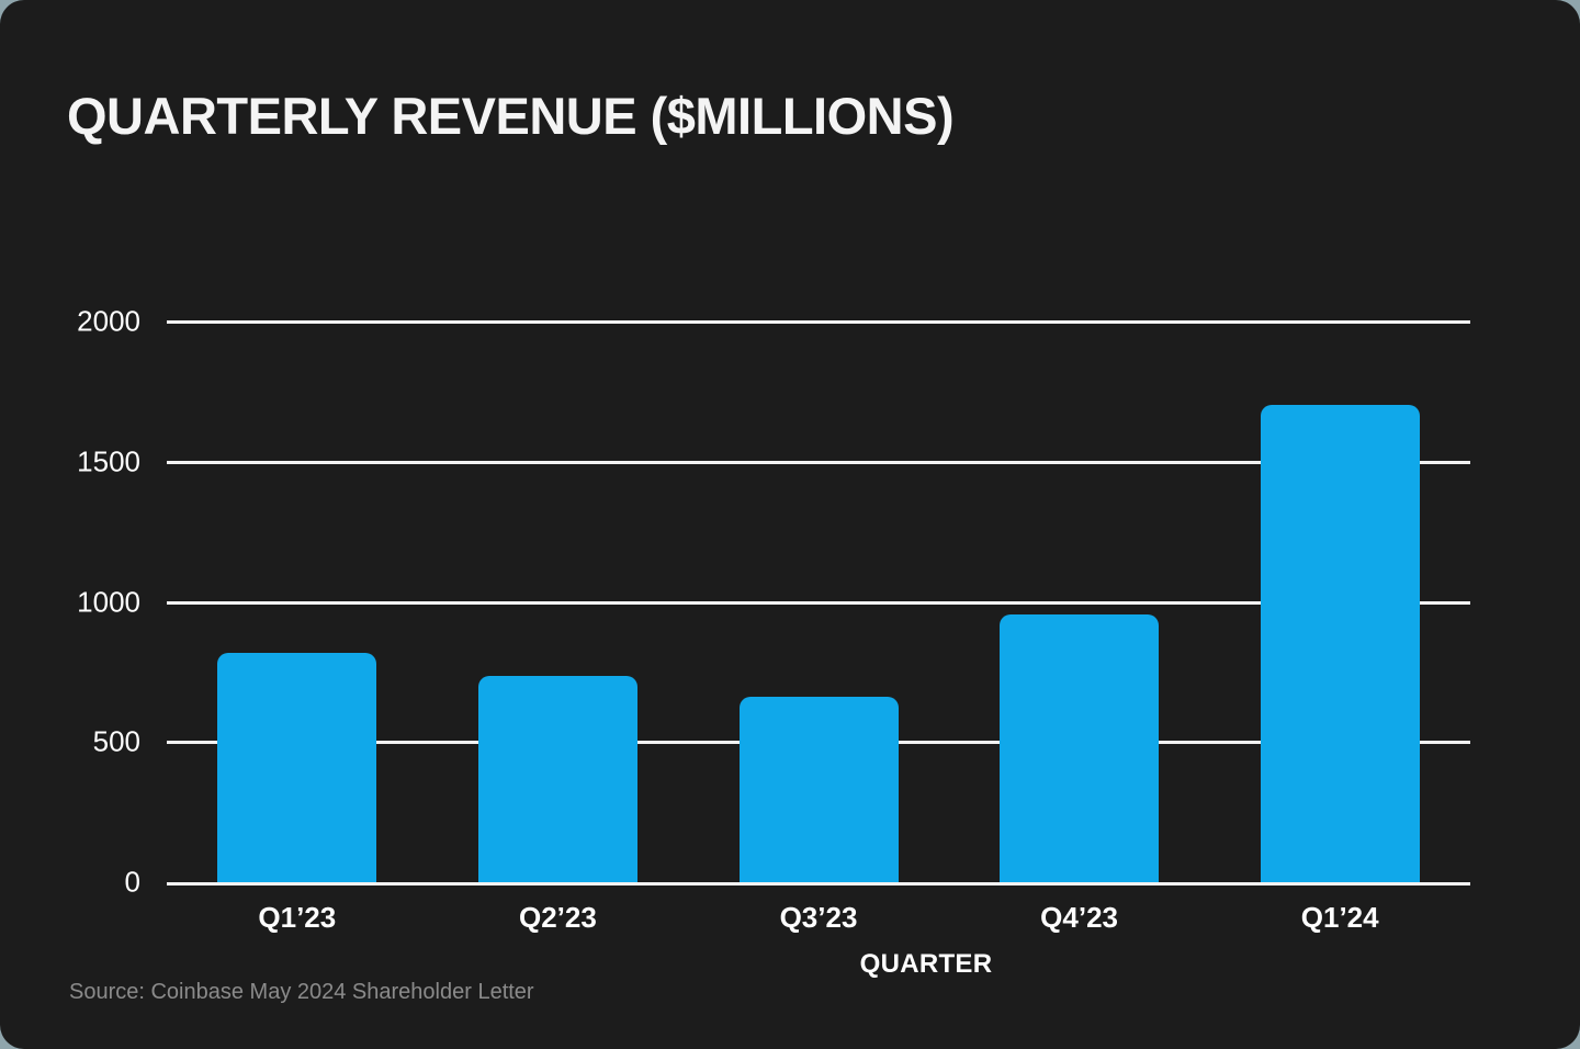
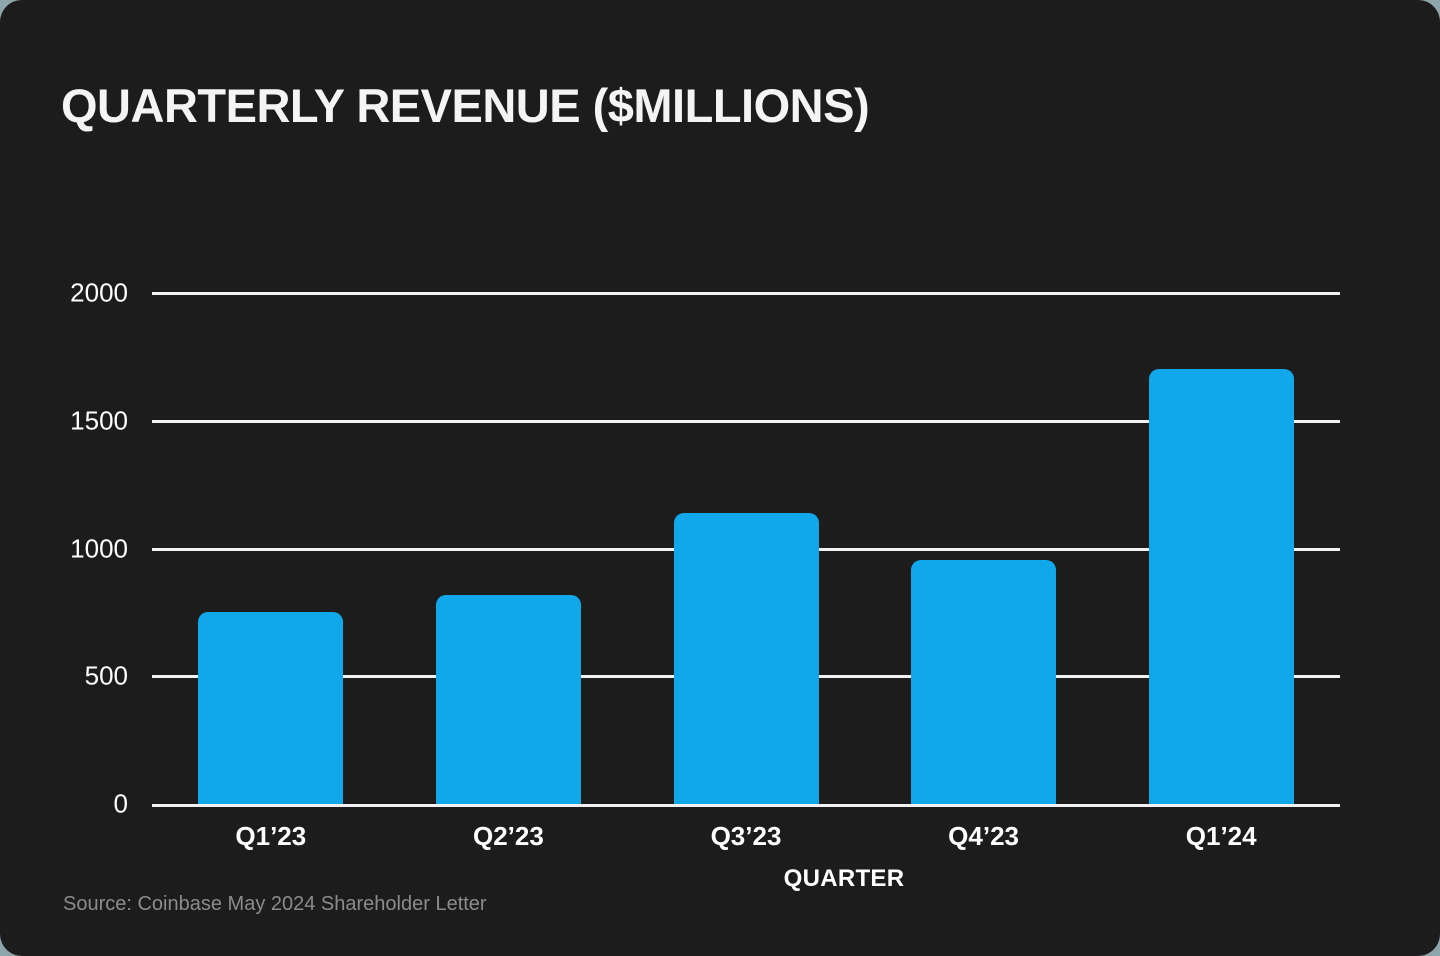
Q1’23: 820 -> 750
Q2’23: 740 -> 820
Q3’23: 660 -> 1140
